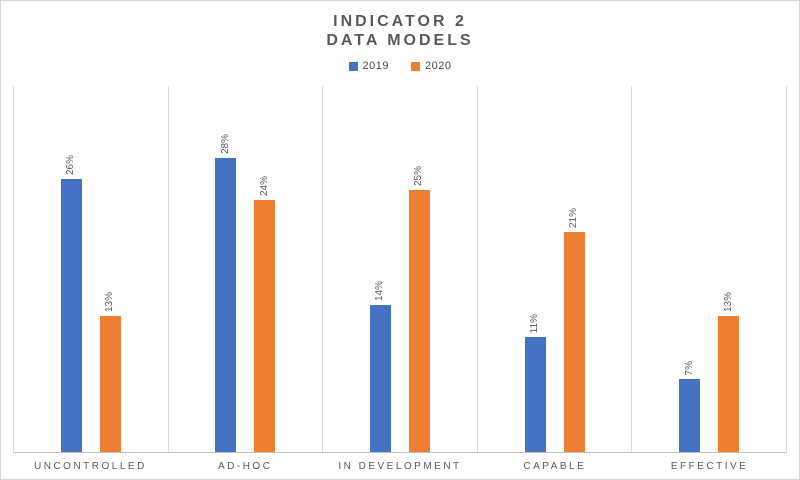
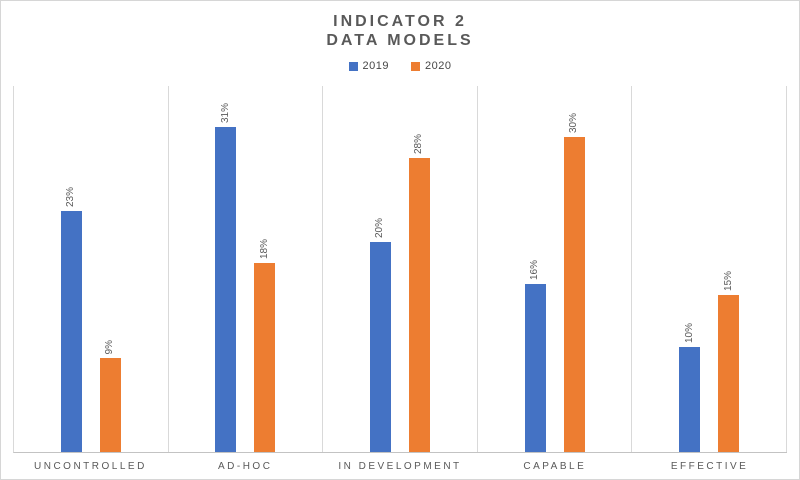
2019/UNCONTROLLED: 26% -> 23%
2020/UNCONTROLLED: 13% -> 9%
2019/AD-HOC: 28% -> 31%
2020/AD-HOC: 24% -> 18%
2019/IN DEVELOPMENT: 14% -> 20%
2020/IN DEVELOPMENT: 25% -> 28%
2019/CAPABLE: 11% -> 16%
2020/CAPABLE: 21% -> 30%
2019/EFFECTIVE: 7% -> 10%
2020/EFFECTIVE: 13% -> 15%
